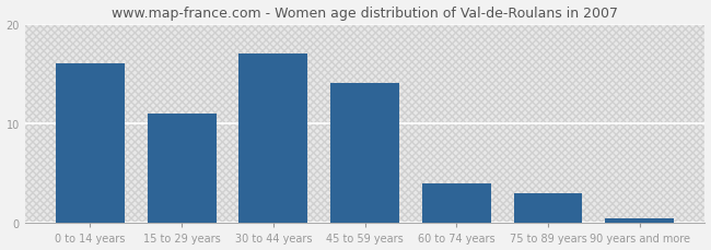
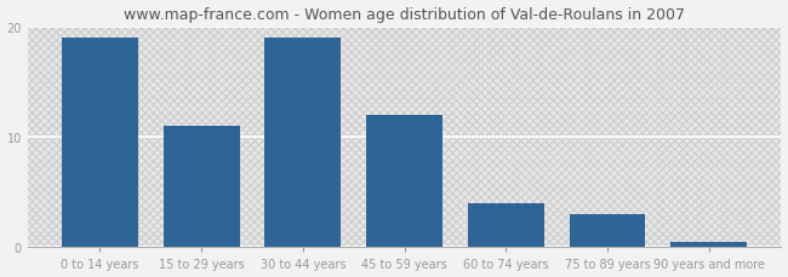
0 to 14 years: 16.0 -> 19.0
30 to 44 years: 17.0 -> 19.0
45 to 59 years: 14.0 -> 12.0
